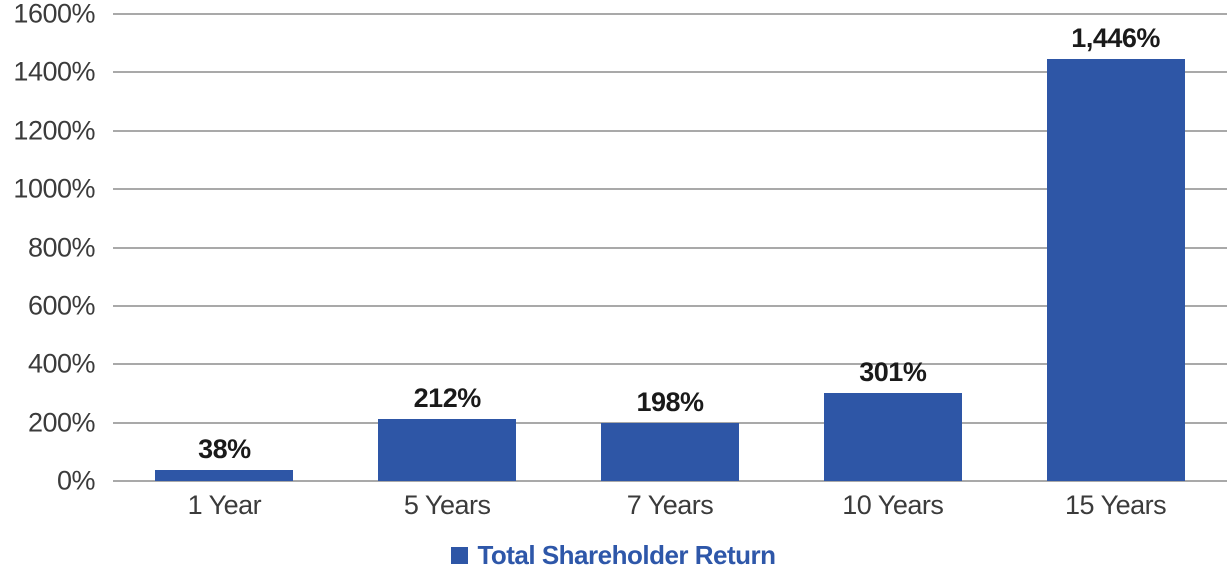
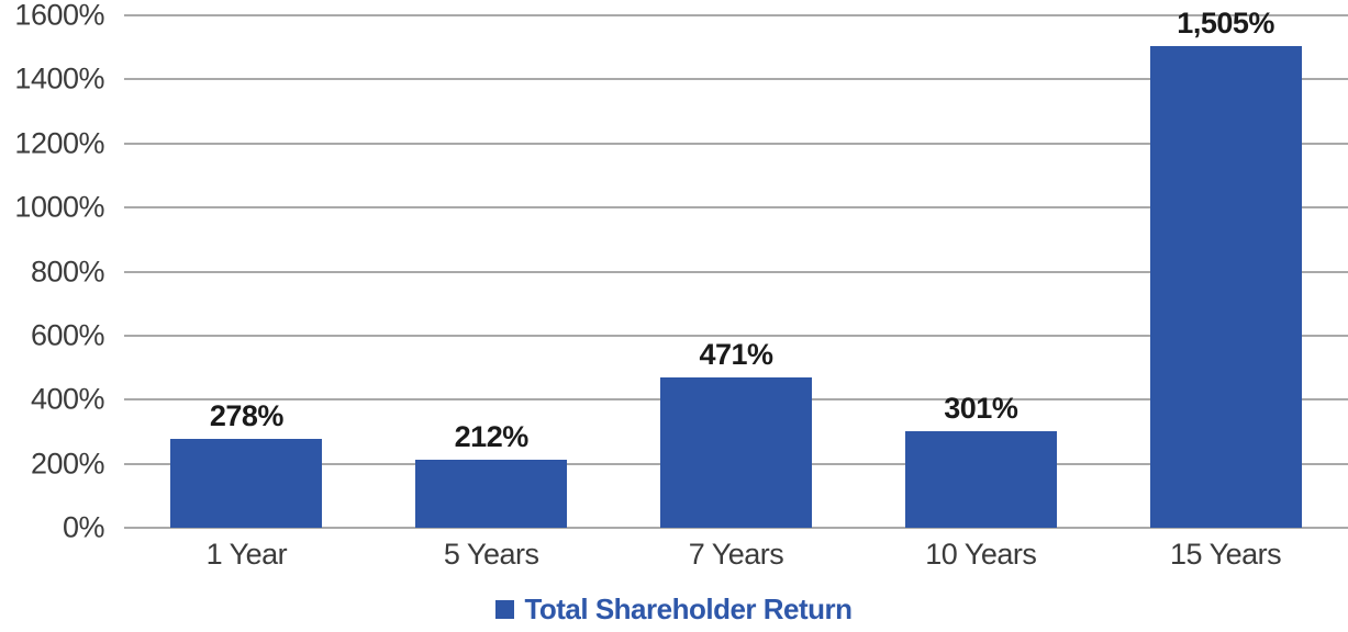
1 Year: 38% -> 278%
7 Years: 198% -> 471%
15 Years: 1,446% -> 1,505%
